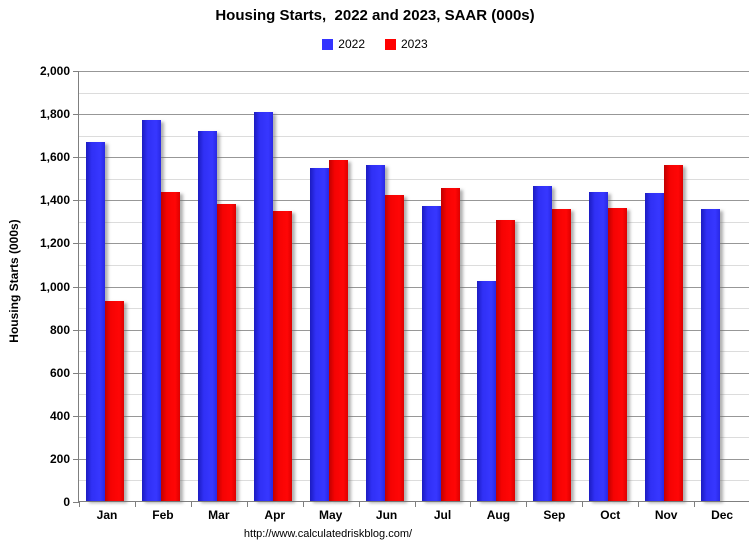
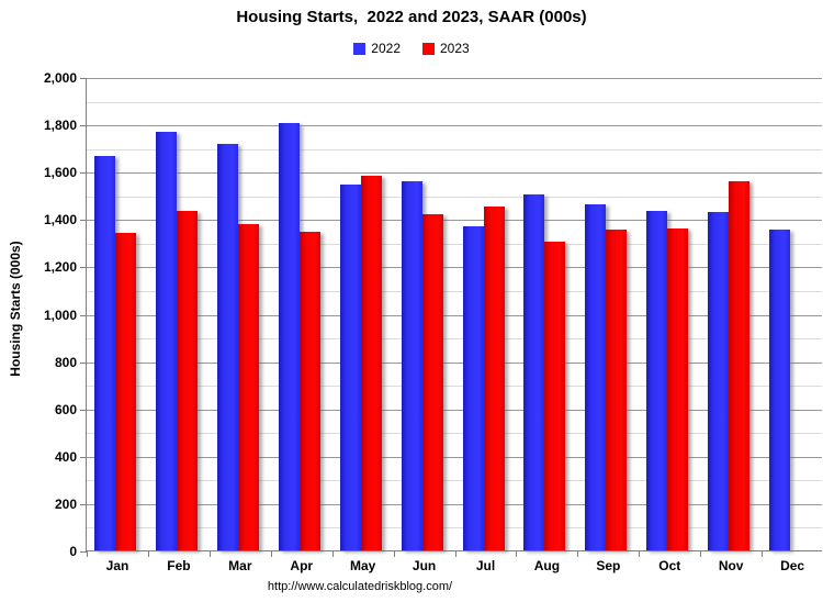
2023/Jan: 930 -> 1340
2022/Aug: 1020 -> 1500
